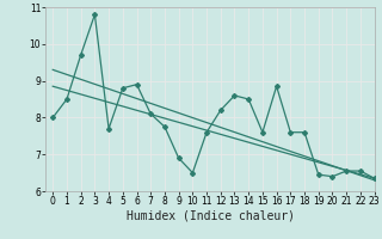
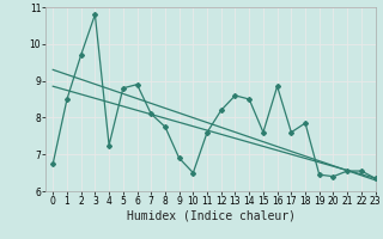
0: 8.00 -> 6.75
4: 7.70 -> 7.25
18: 7.60 -> 7.85
